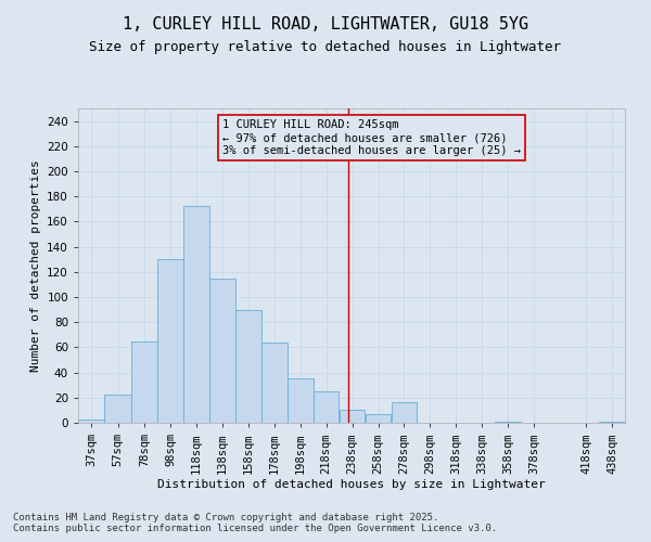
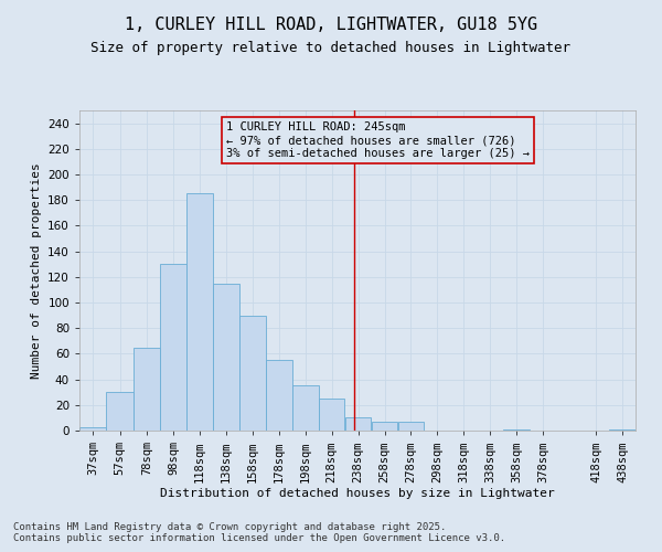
57sqm: 22 -> 30
118sqm: 172 -> 185
178sqm: 64 -> 55
278sqm: 16 -> 7
